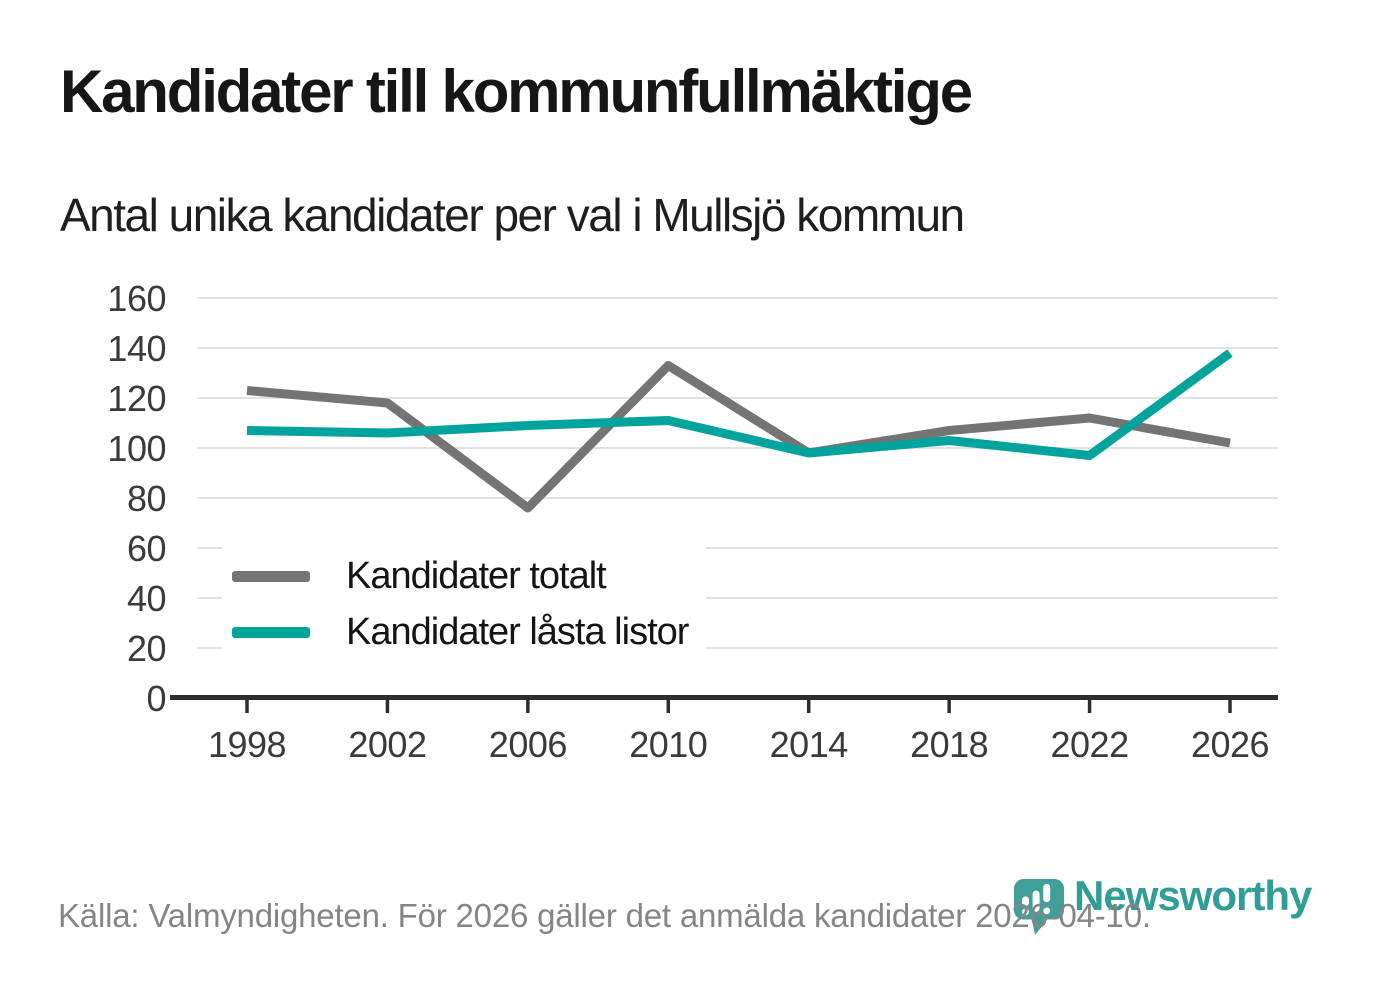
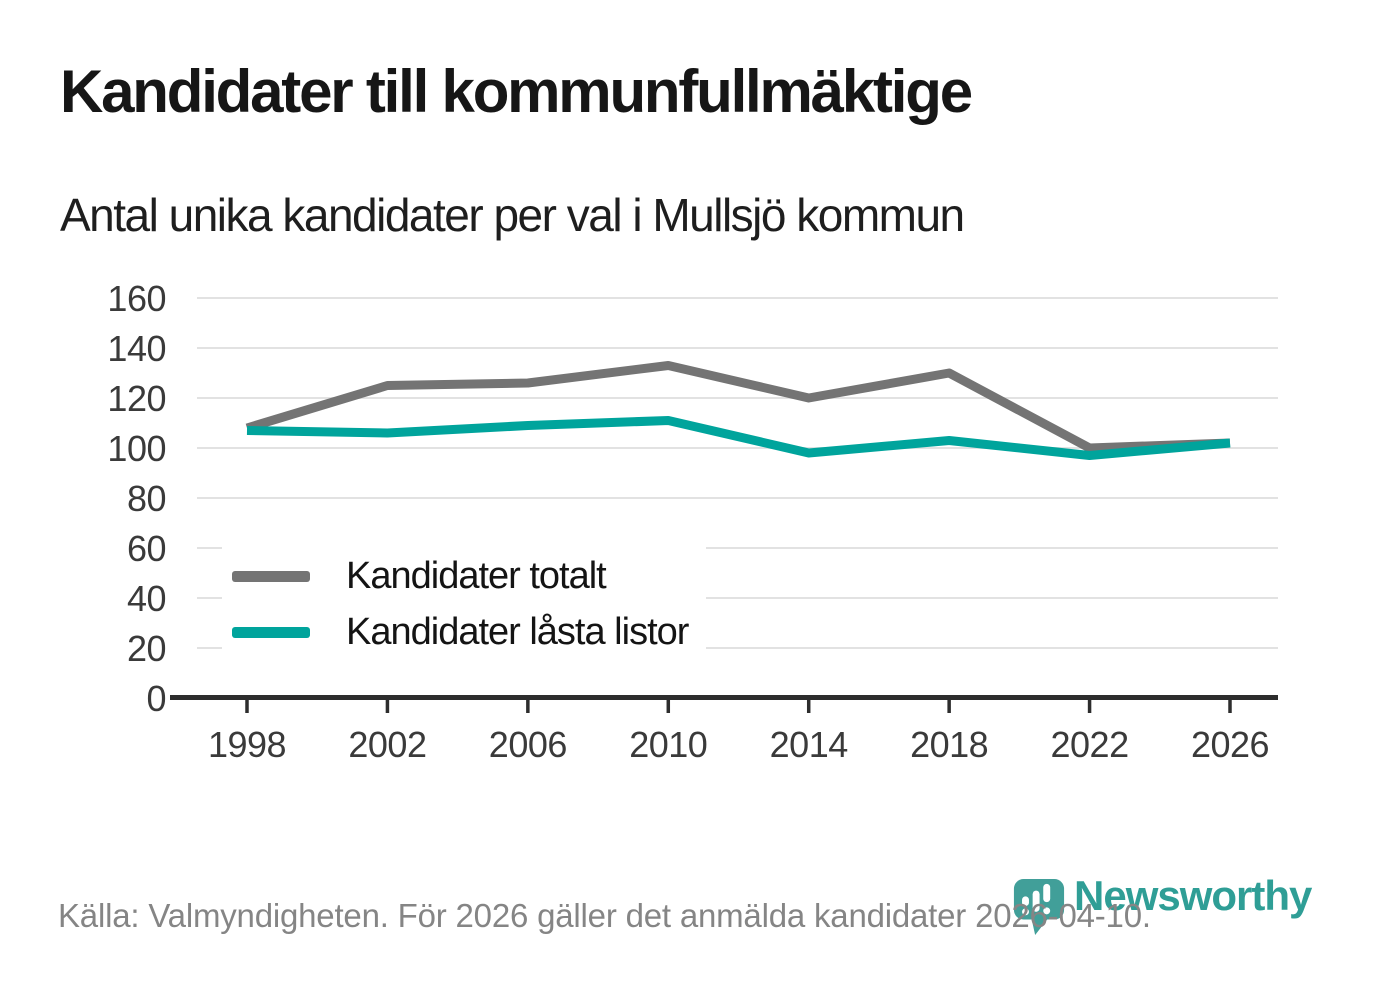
Kandidater totalt/1998: 123 -> 108
Kandidater totalt/2002: 118 -> 125
Kandidater totalt/2006: 76 -> 126
Kandidater totalt/2014: 98 -> 120
Kandidater totalt/2018: 107 -> 130
Kandidater totalt/2022: 112 -> 100
Kandidater låsta listor/2026: 138 -> 102
